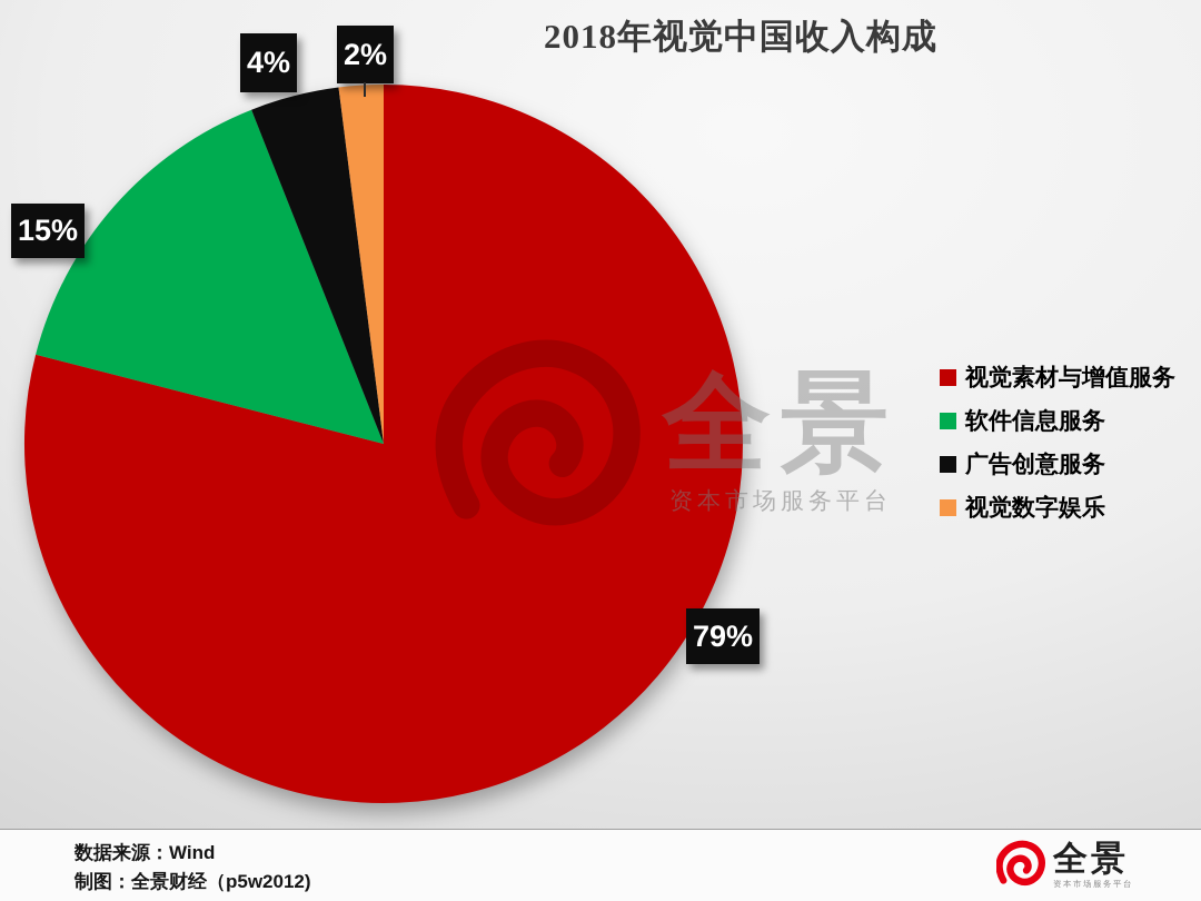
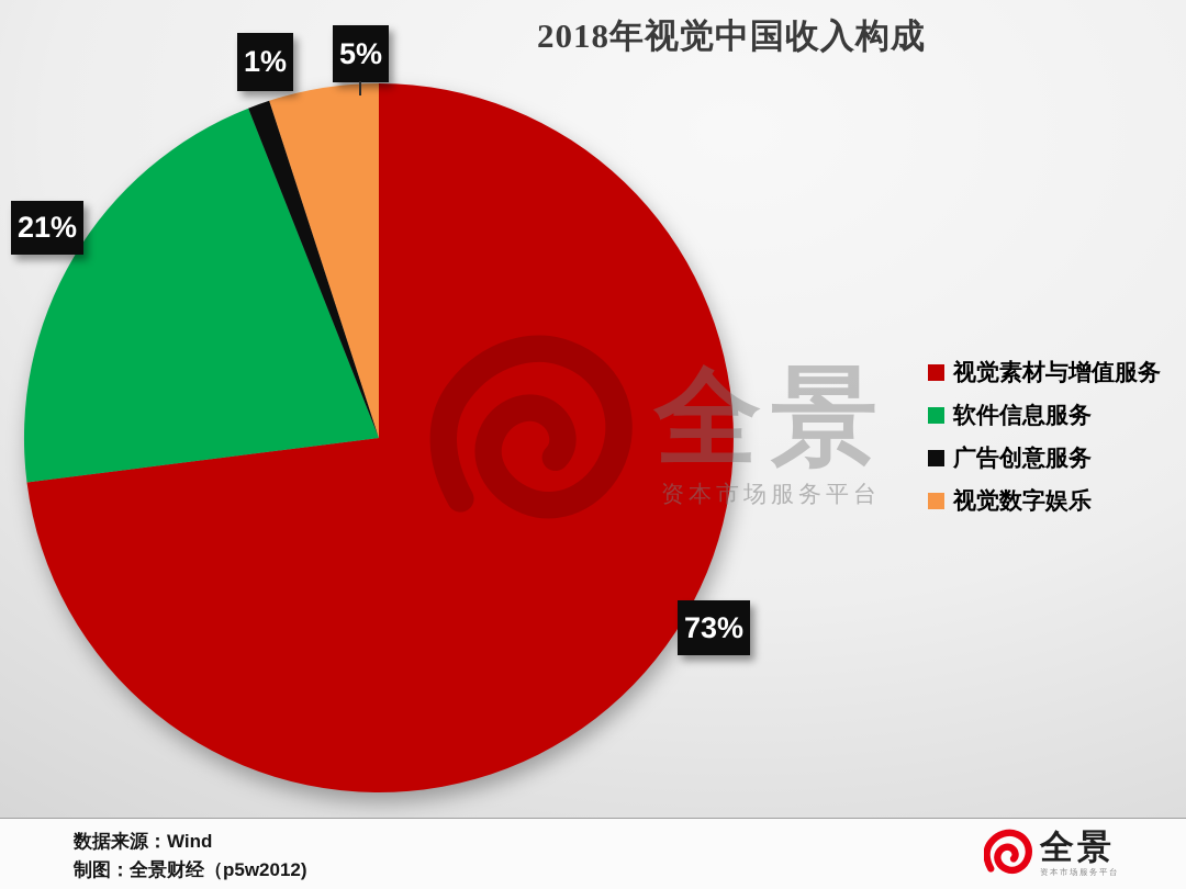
视觉素材与增值服务: 79% -> 73%
软件信息服务: 15% -> 21%
广告创意服务: 4% -> 1%
视觉数字娱乐: 2% -> 5%
